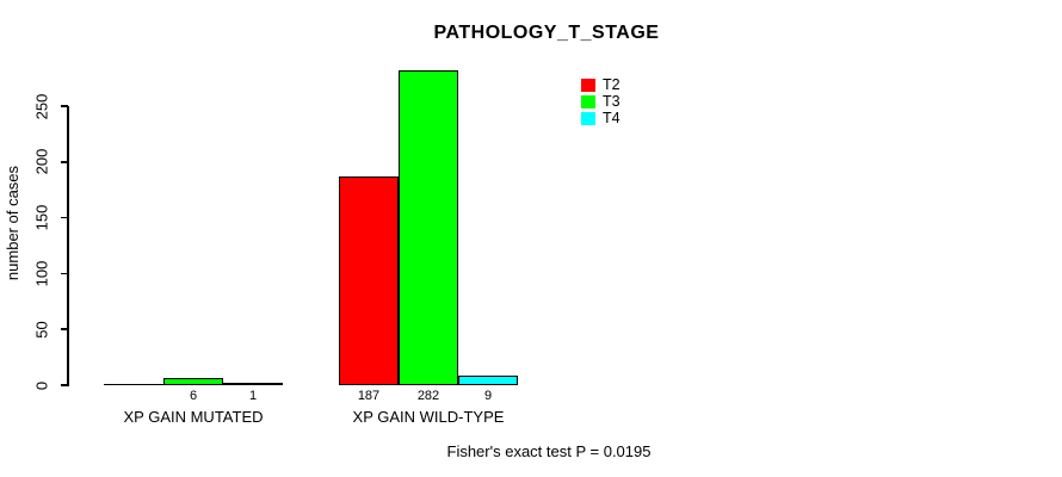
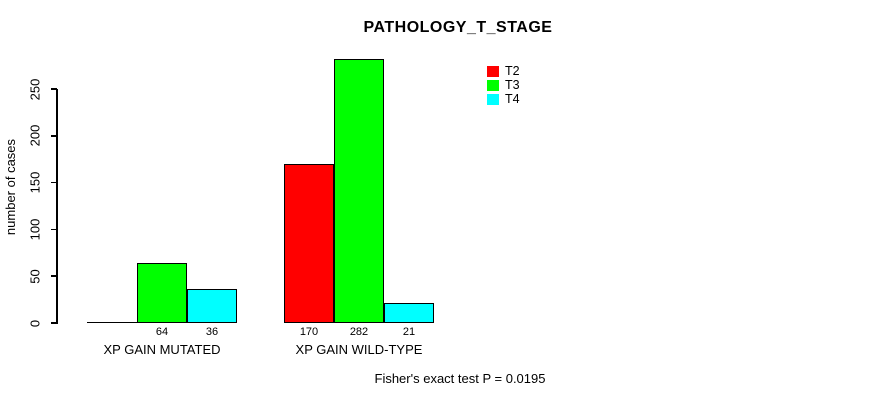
T3/XP GAIN MUTATED: 6 -> 64
T4/XP GAIN MUTATED: 1 -> 36
T2/XP GAIN WILD-TYPE: 187 -> 170
T4/XP GAIN WILD-TYPE: 9 -> 21
